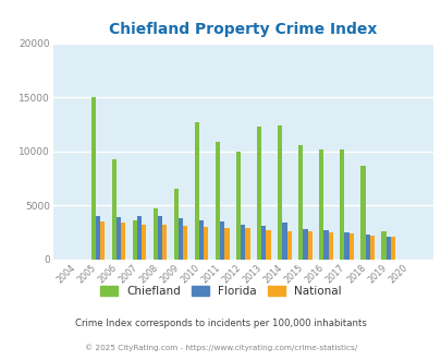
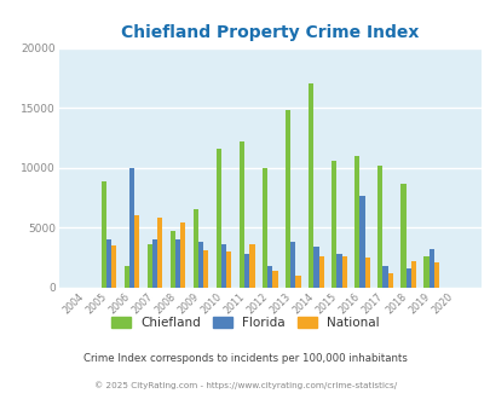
Chiefland/2005: 15000 -> 8800
Chiefland/2006: 9300 -> 1800
Florida/2006: 3900 -> 10000
National/2006: 3400 -> 6000
National/2007: 3200 -> 5800
National/2008: 3200 -> 5400
Chiefland/2010: 12700 -> 11600
Chiefland/2011: 10900 -> 12200
Florida/2011: 3500 -> 2800
National/2011: 2900 -> 3600
Florida/2012: 3200 -> 1800
National/2012: 2800 -> 1400
Chiefland/2013: 12200 -> 14800
Florida/2013: 3100 -> 3800
National/2013: 2700 -> 1000
Chiefland/2014: 12400 -> 17000
Chiefland/2016: 10200 -> 11000
Florida/2016: 2700 -> 7600
Florida/2017: 2500 -> 1800
National/2017: 2400 -> 1200
Florida/2018: 2300 -> 1600
Florida/2019: 2100 -> 3200
